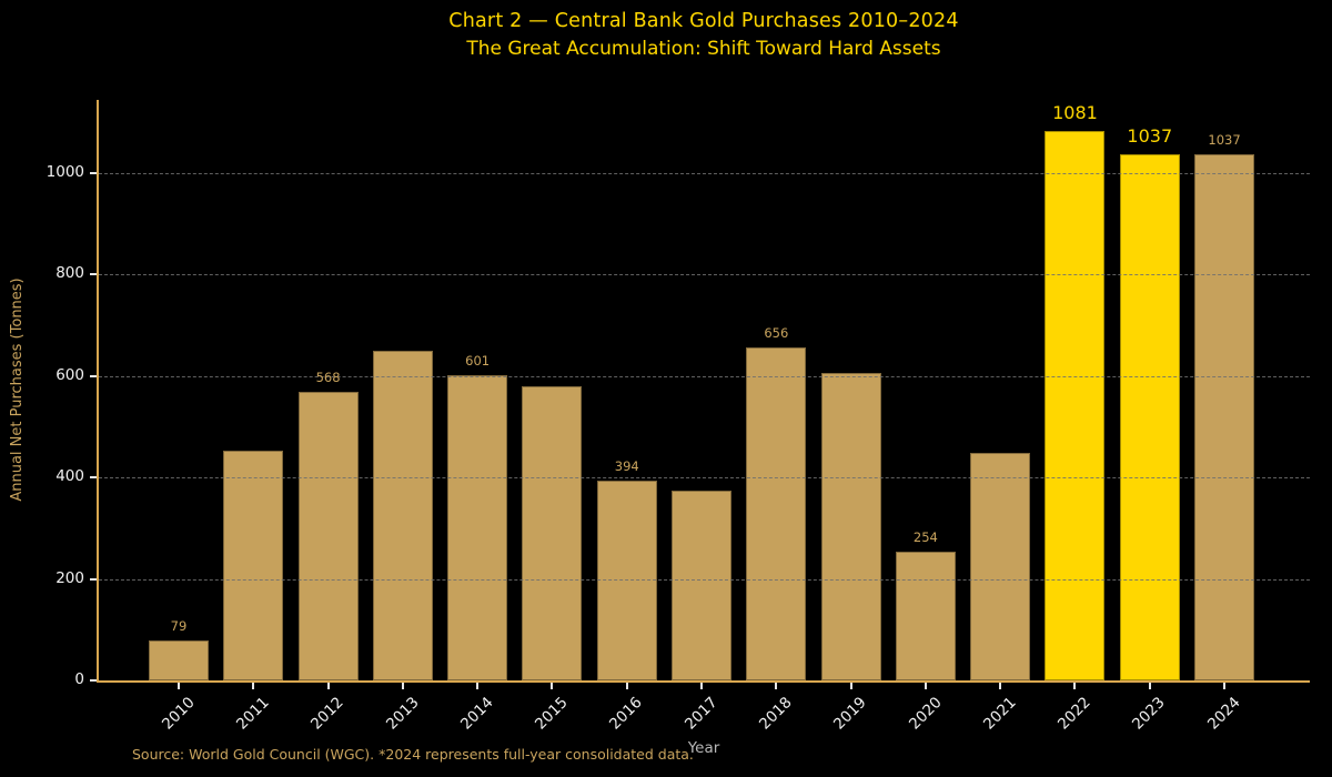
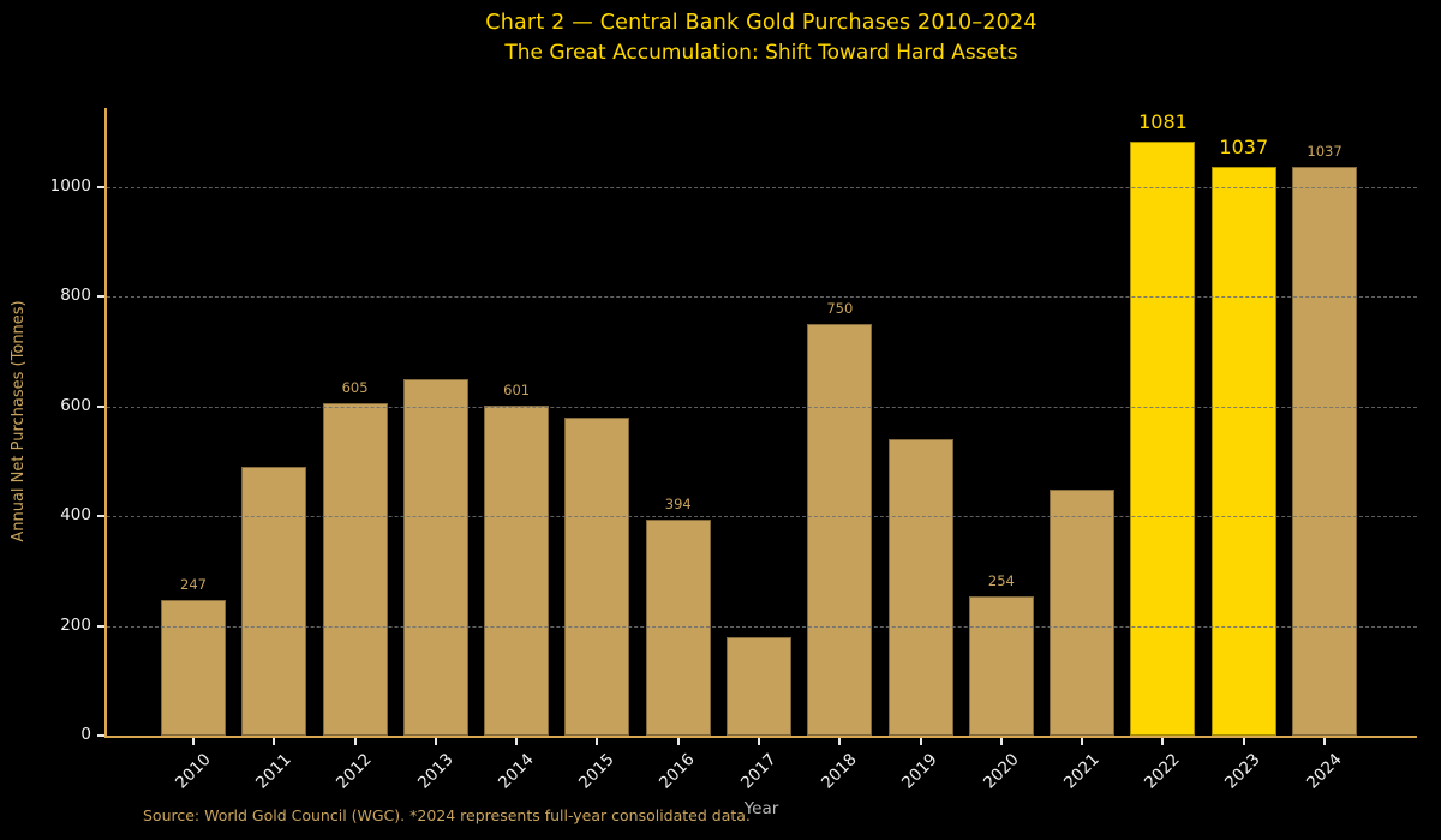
2010: 79 -> 247
2011: 450 -> 490
2012: 568 -> 605
2017: 370 -> 180
2018: 656 -> 750
2019: 600 -> 540
